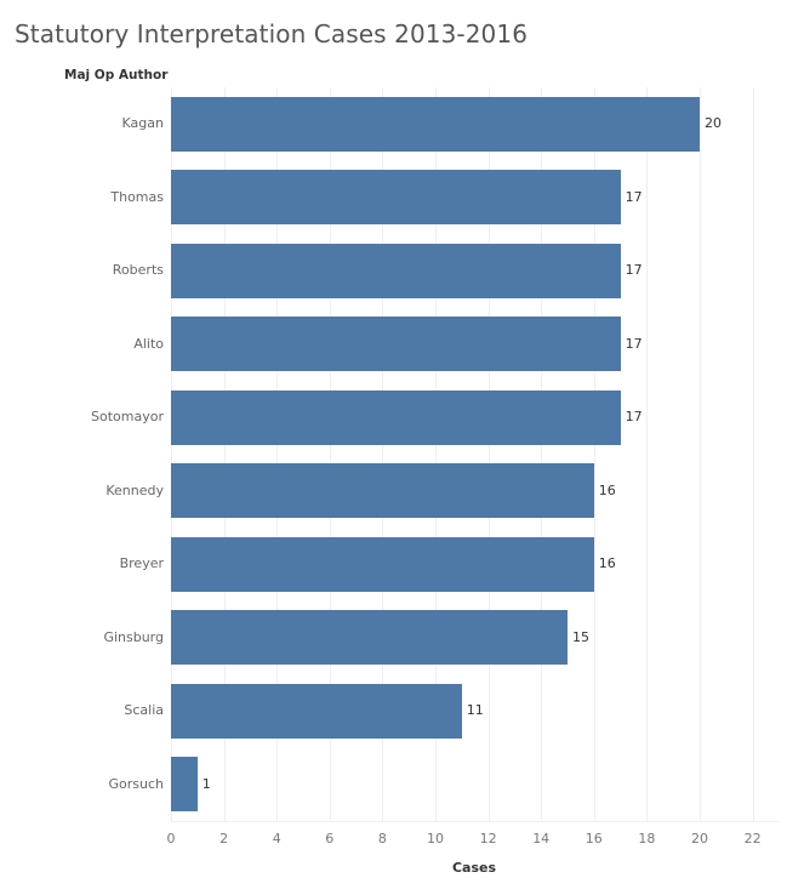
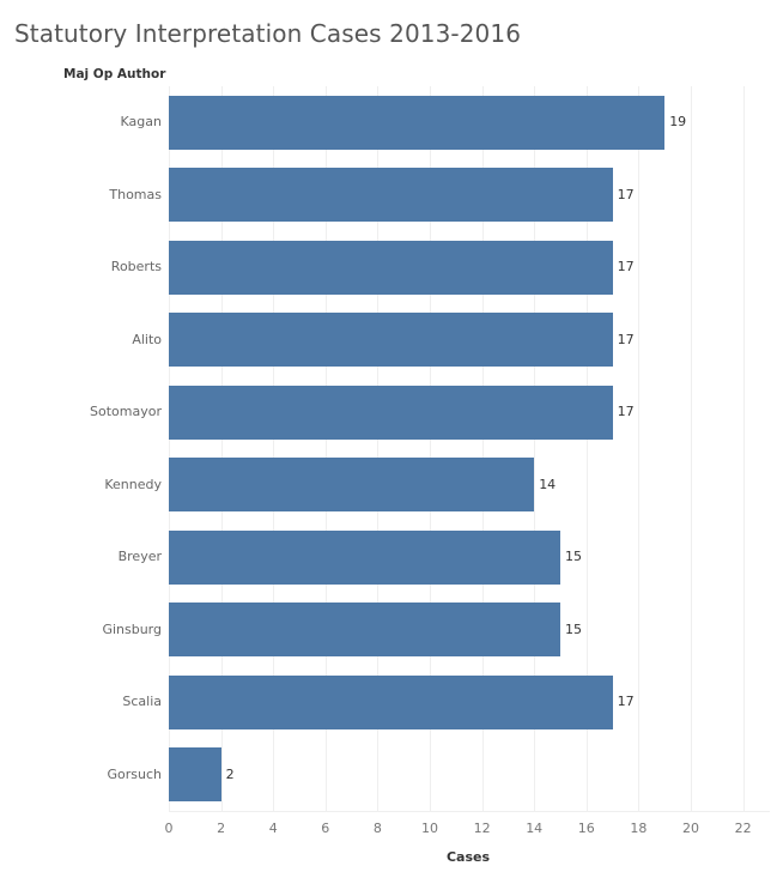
Kagan: 20 -> 19
Kennedy: 16 -> 14
Breyer: 16 -> 15
Scalia: 11 -> 17
Gorsuch: 1 -> 2
